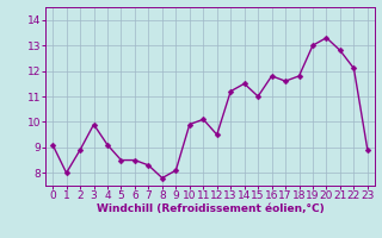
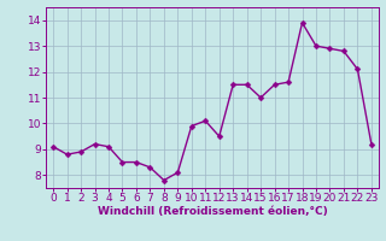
1: 8.0 -> 8.8
3: 9.9 -> 9.2
13: 11.2 -> 11.5
16: 11.8 -> 11.5
18: 11.8 -> 13.9
20: 13.3 -> 12.9
23: 8.9 -> 9.2
